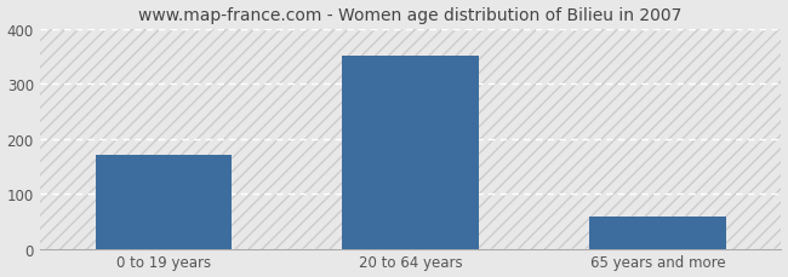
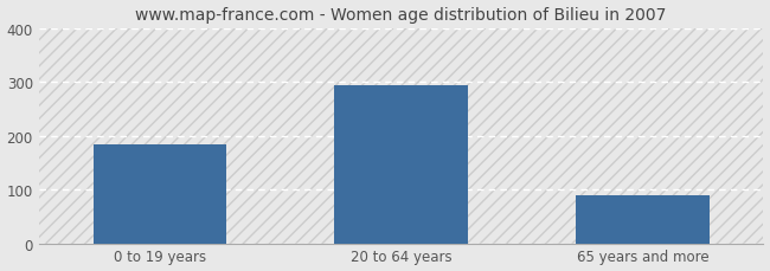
0 to 19 years: 170 -> 185
20 to 64 years: 352 -> 295
65 years and more: 58 -> 90
